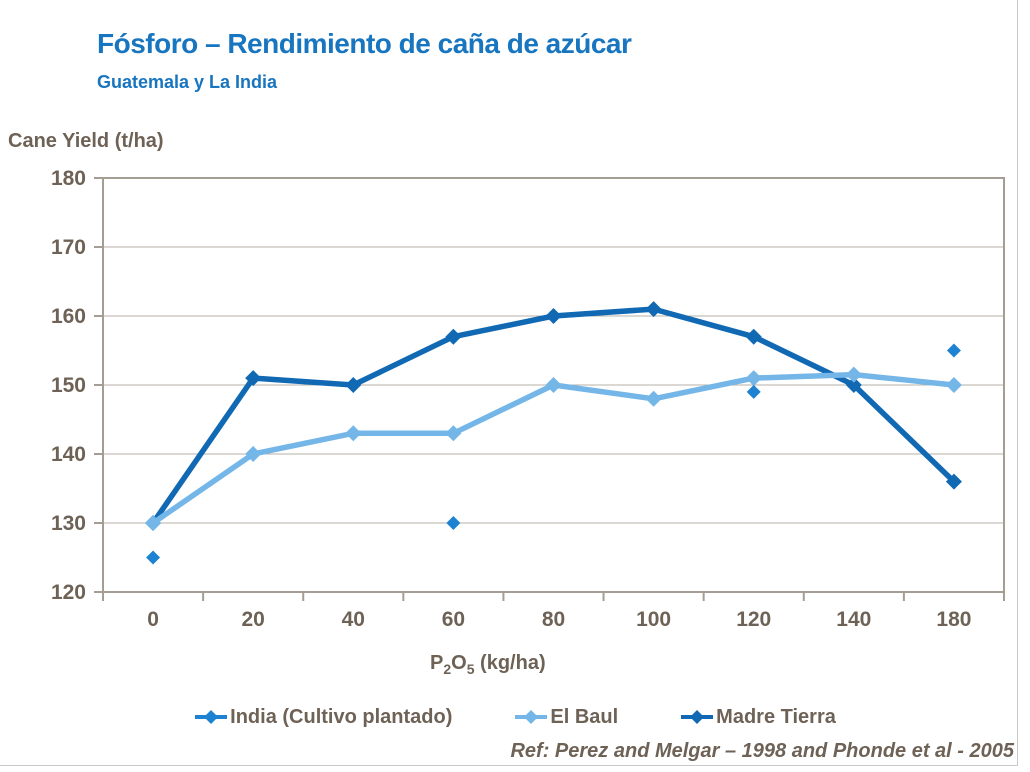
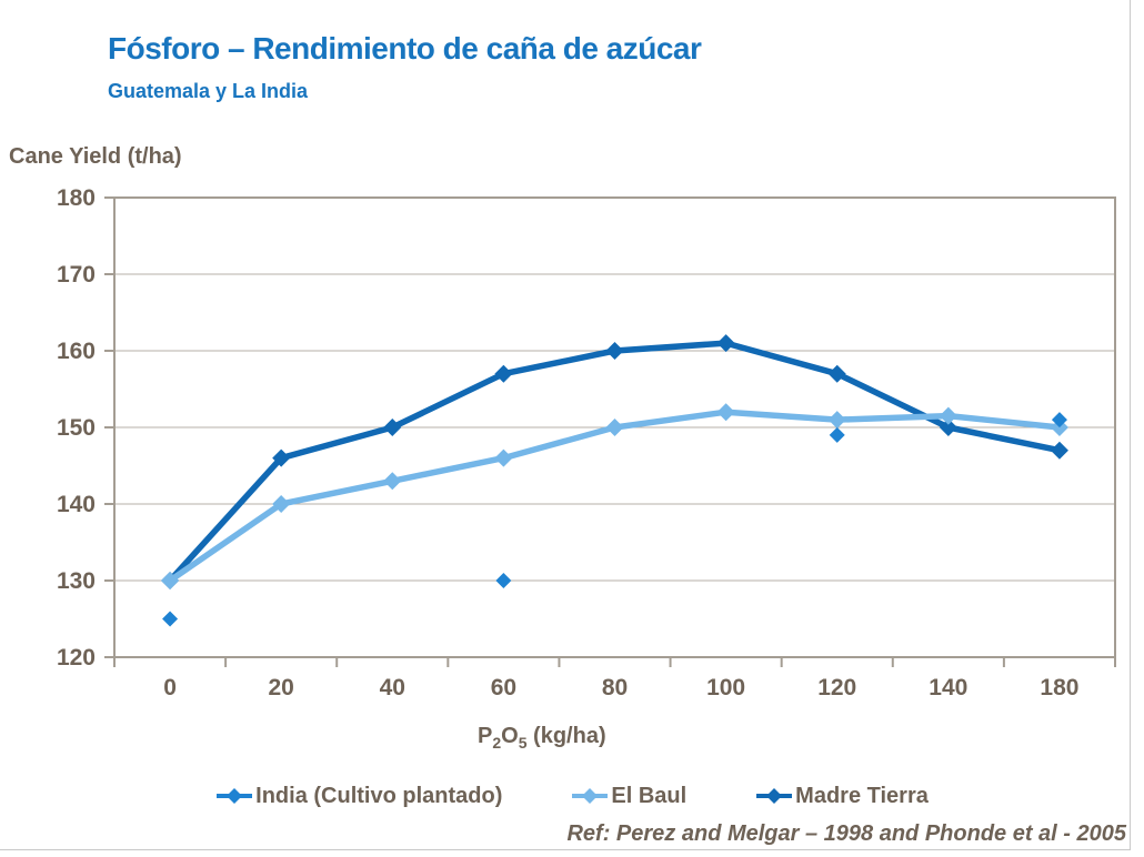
Madre Tierra/20: 151 -> 146
El Baul/60: 143 -> 146
El Baul/100: 148 -> 152
Madre Tierra/180: 136 -> 147
India (Cultivo plantado)/180: 155 -> 151
